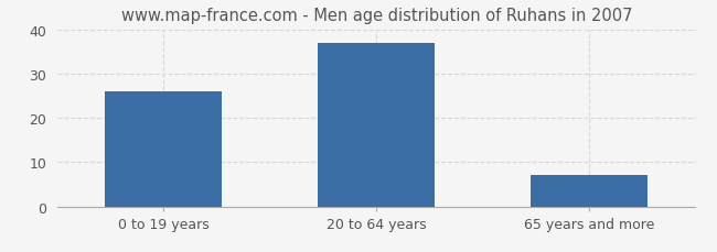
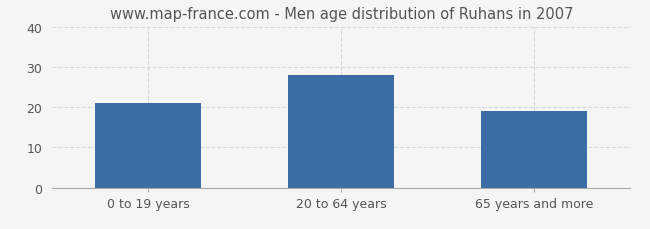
0 to 19 years: 26 -> 21
20 to 64 years: 37 -> 28
65 years and more: 7 -> 19
